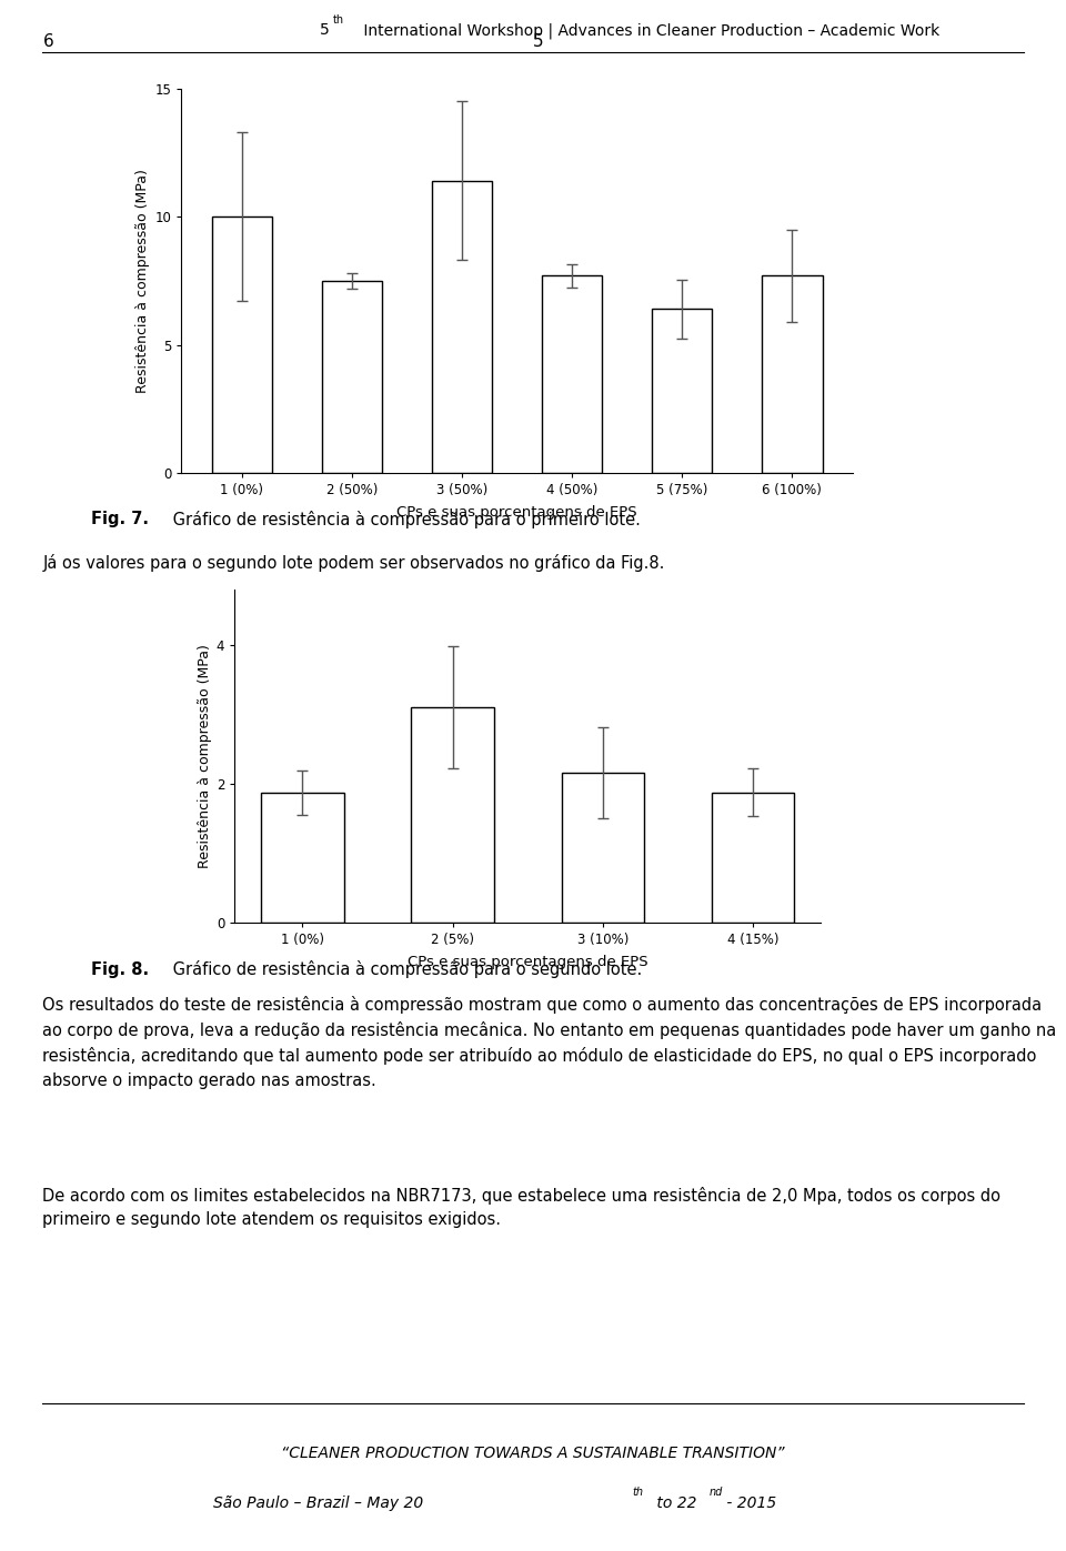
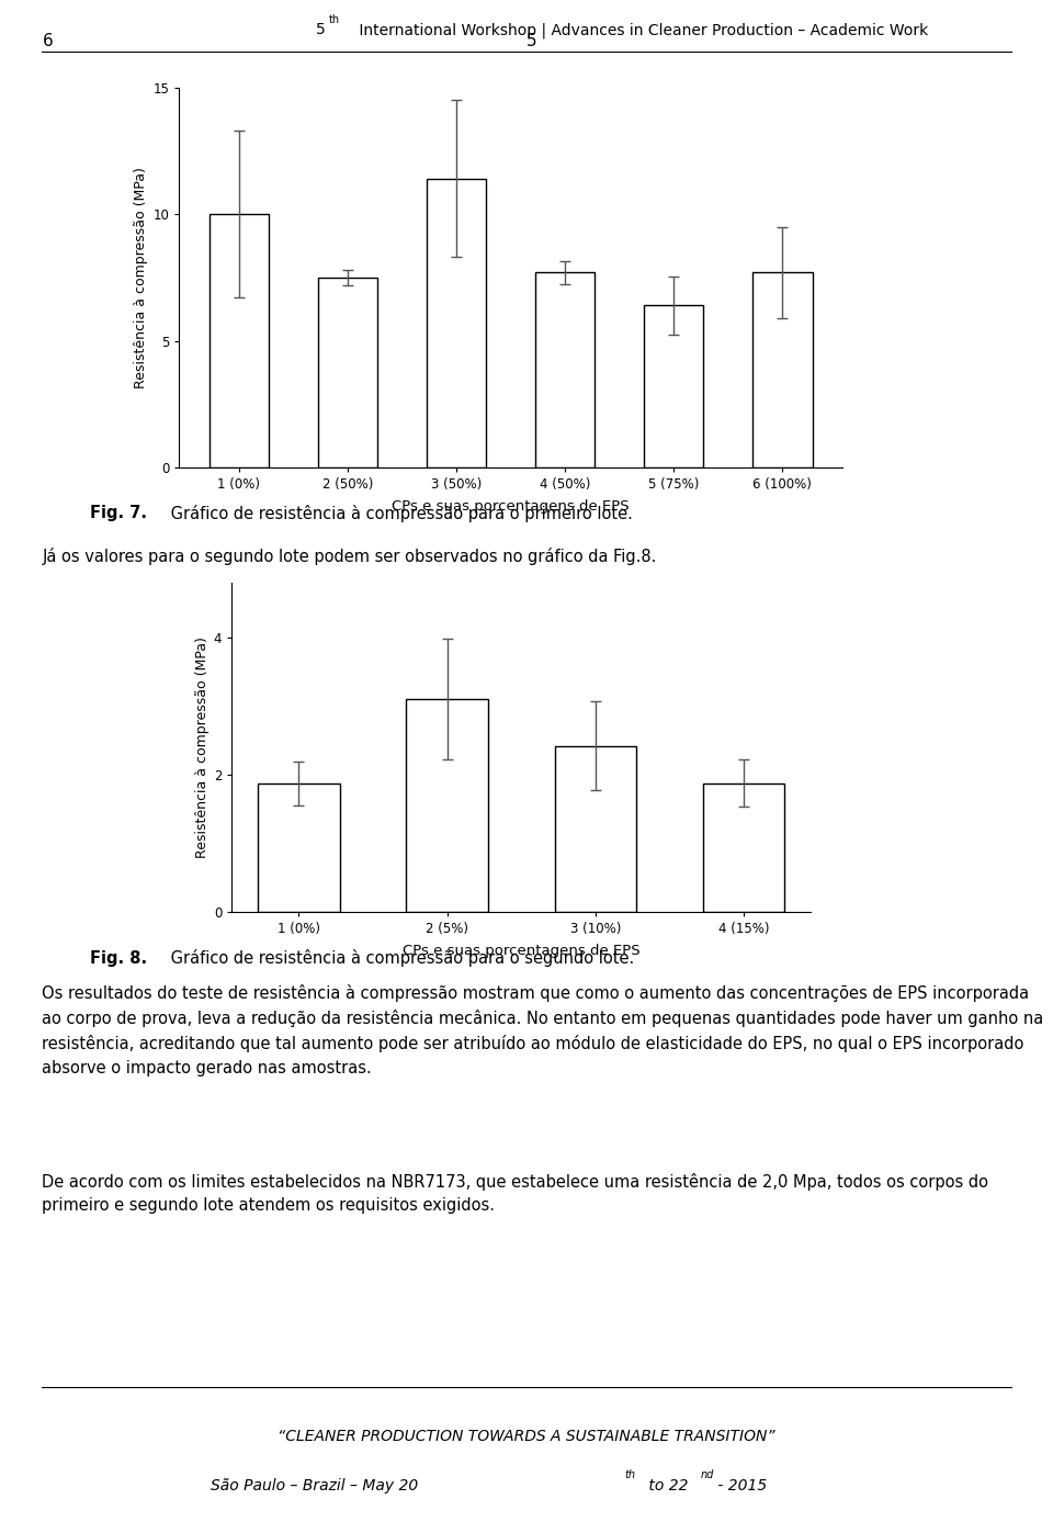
3 (10%): 2.16 -> 2.42
